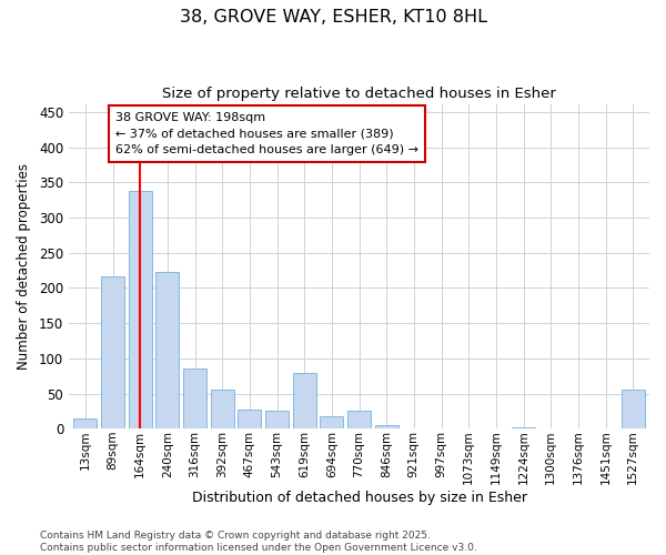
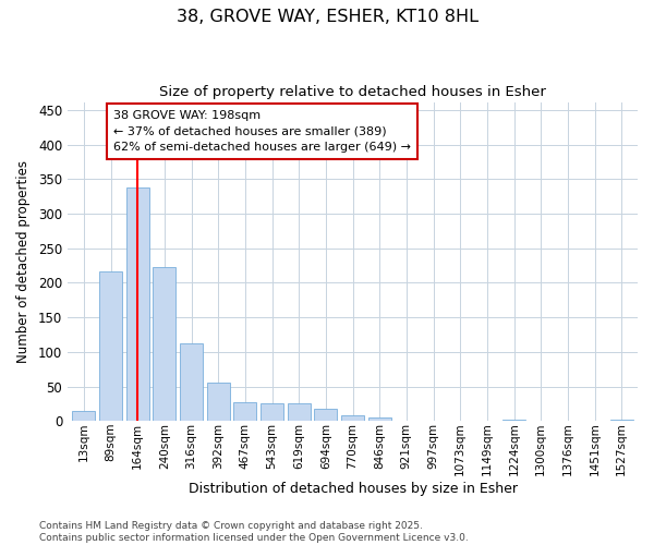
316sqm: 86 -> 112
619sqm: 80 -> 25
770sqm: 26 -> 8
1527sqm: 56 -> 2
